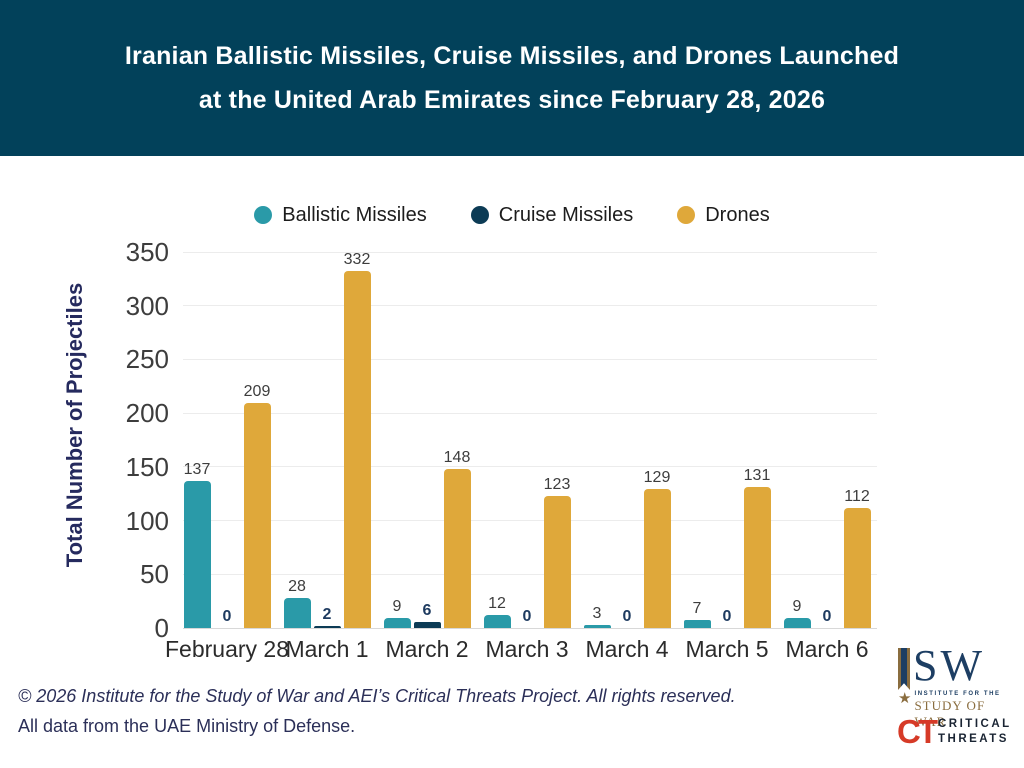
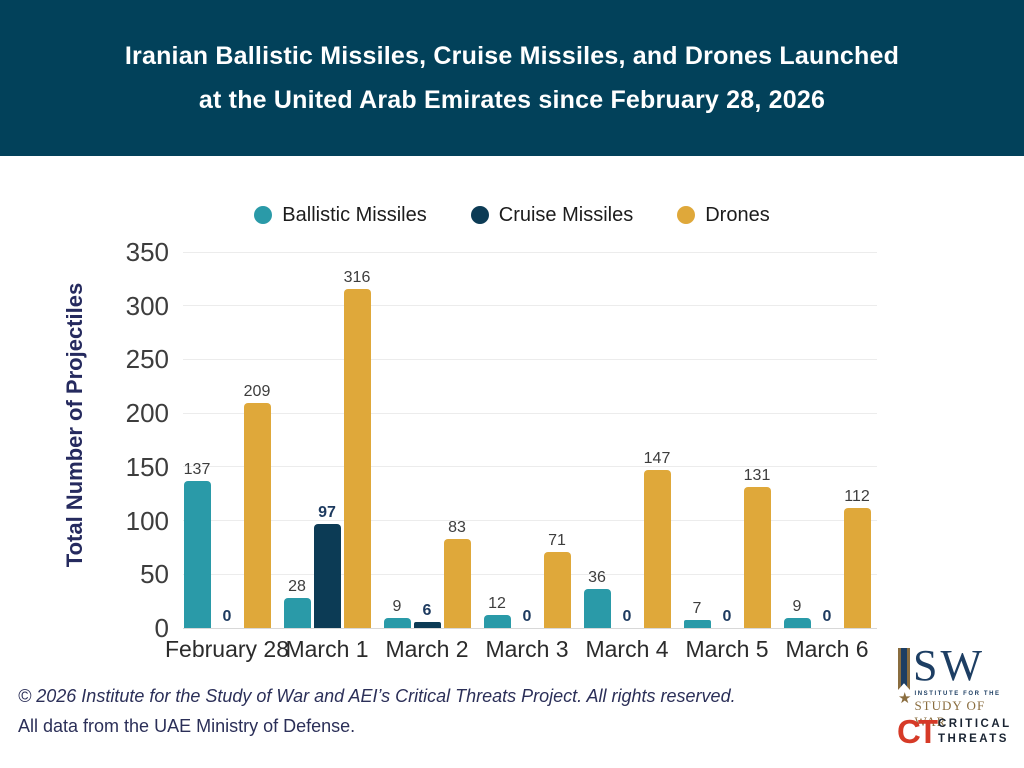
Cruise Missiles/March 1: 2 -> 97
Drones/March 1: 332 -> 316
Drones/March 2: 148 -> 83
Drones/March 3: 123 -> 71
Ballistic Missiles/March 4: 3 -> 36
Drones/March 4: 129 -> 147
